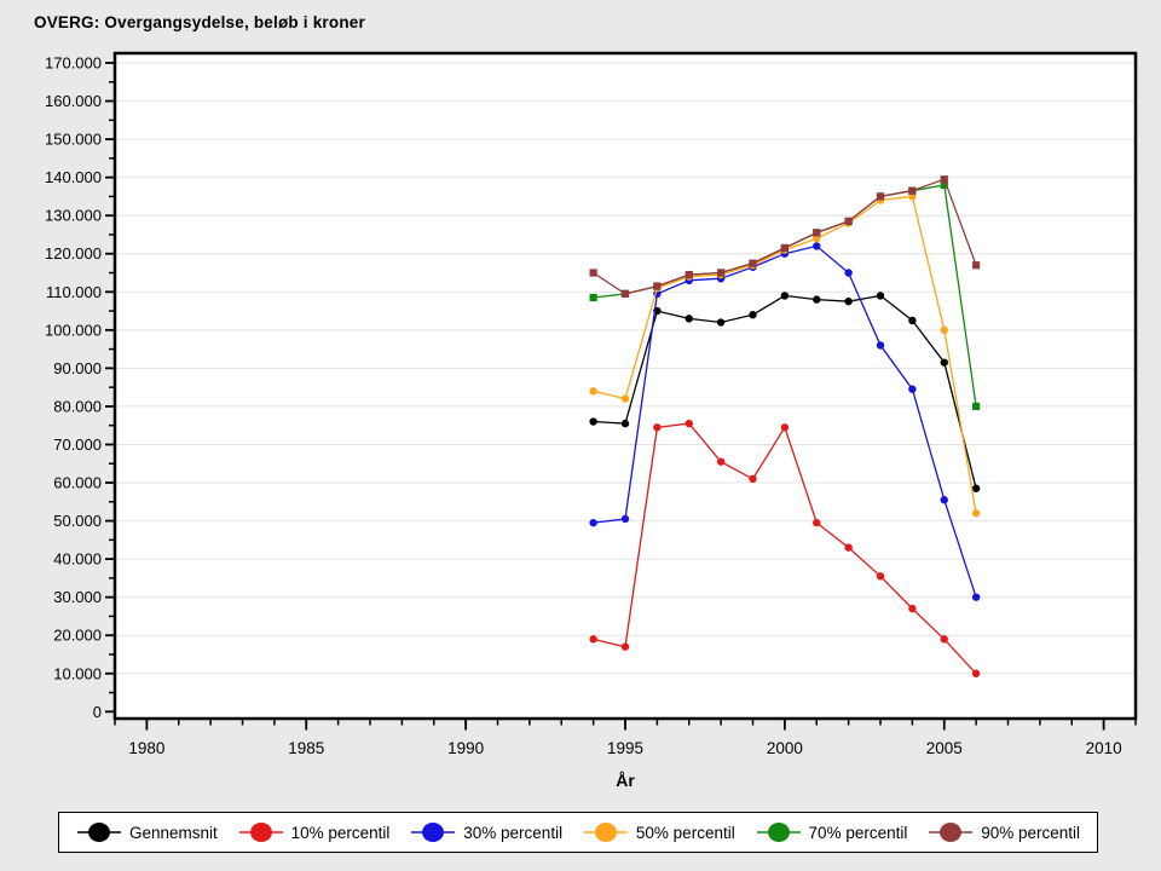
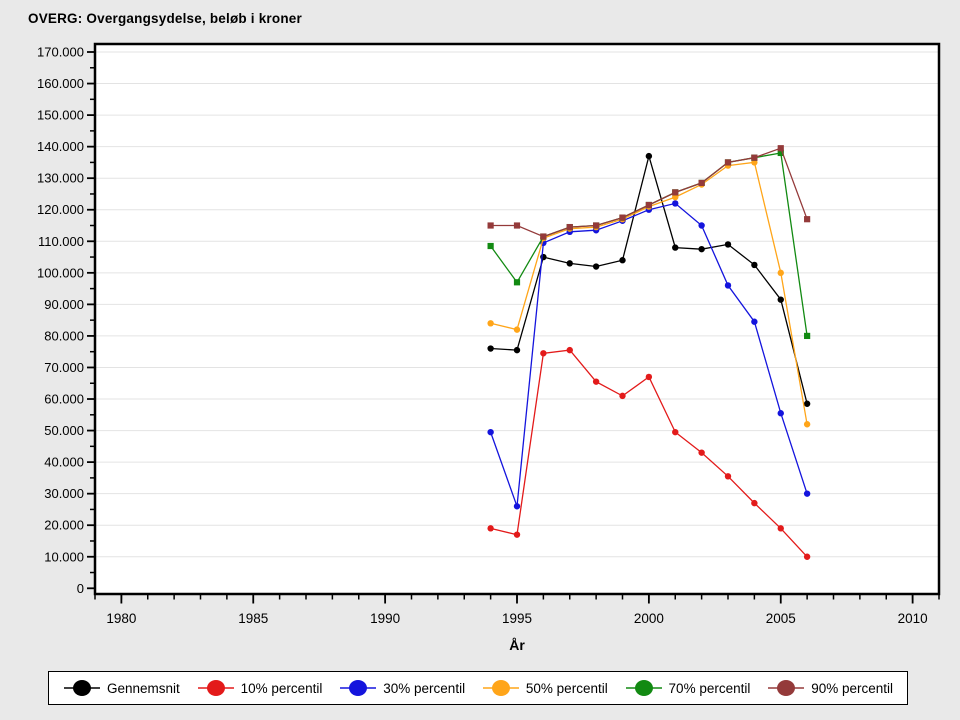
30% percentil/1995: 50000 -> 26000
70% percentil/1995: 110000 -> 97000
90% percentil/1995: 110000 -> 115000
Gennemsnit/2000: 109000 -> 137000
10% percentil/2000: 74000 -> 67000
